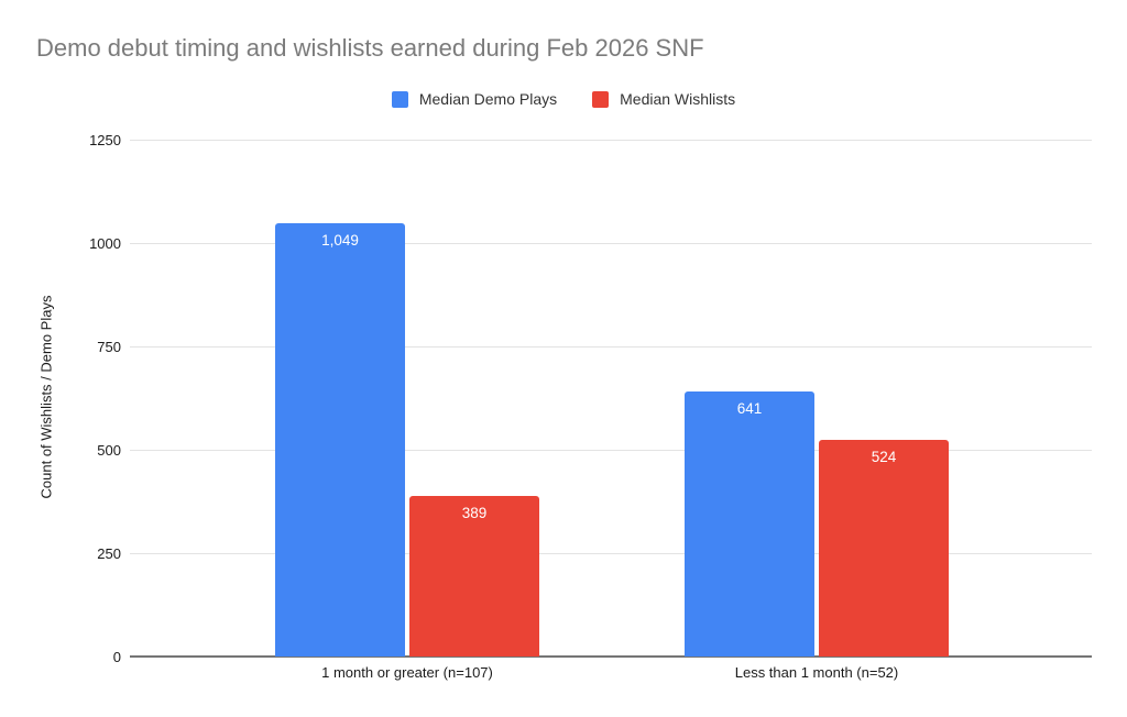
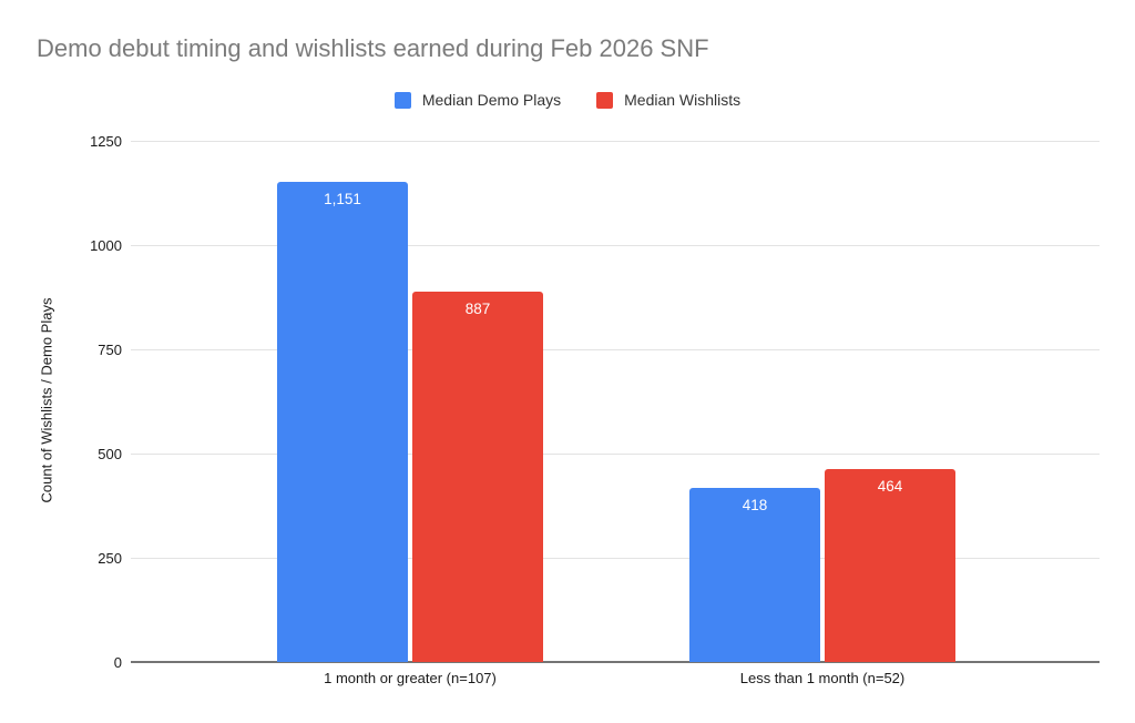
Median Demo Plays/1 month or greater (n=107): 1,049 -> 1,151
Median Wishlists/1 month or greater (n=107): 389 -> 887
Median Demo Plays/Less than 1 month (n=52): 641 -> 418
Median Wishlists/Less than 1 month (n=52): 524 -> 464
